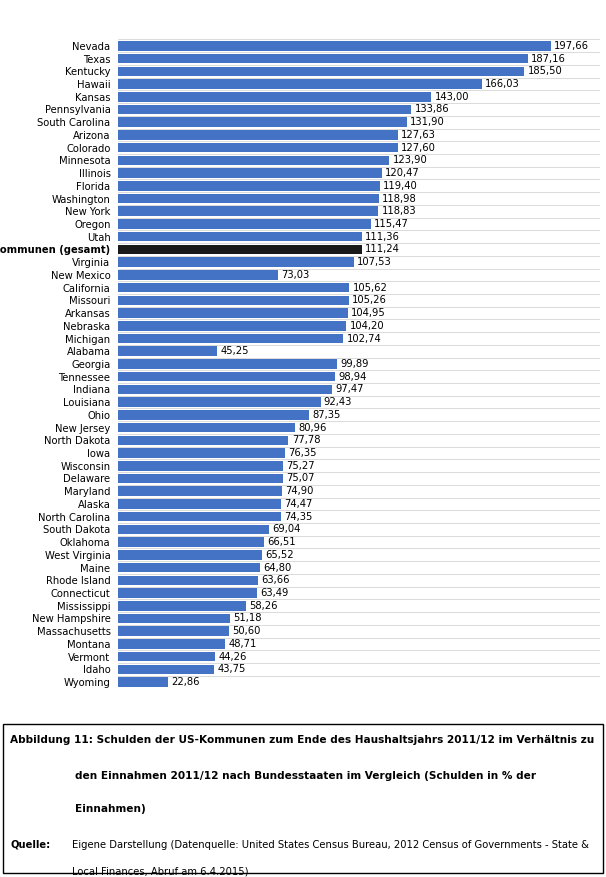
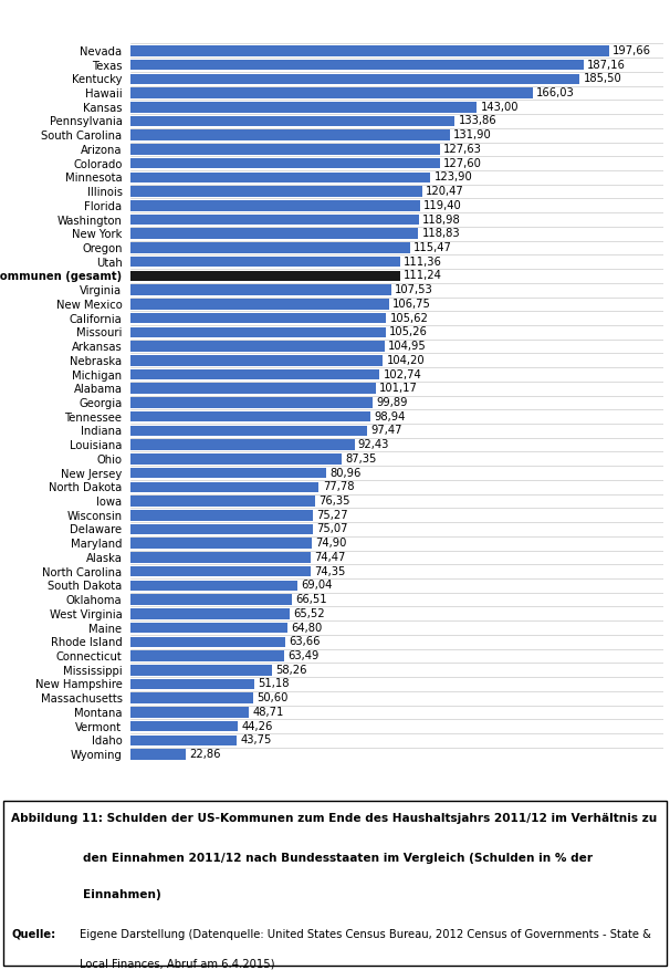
New Mexico: 73,03 -> 106,75
Alabama: 45,25 -> 101,17
